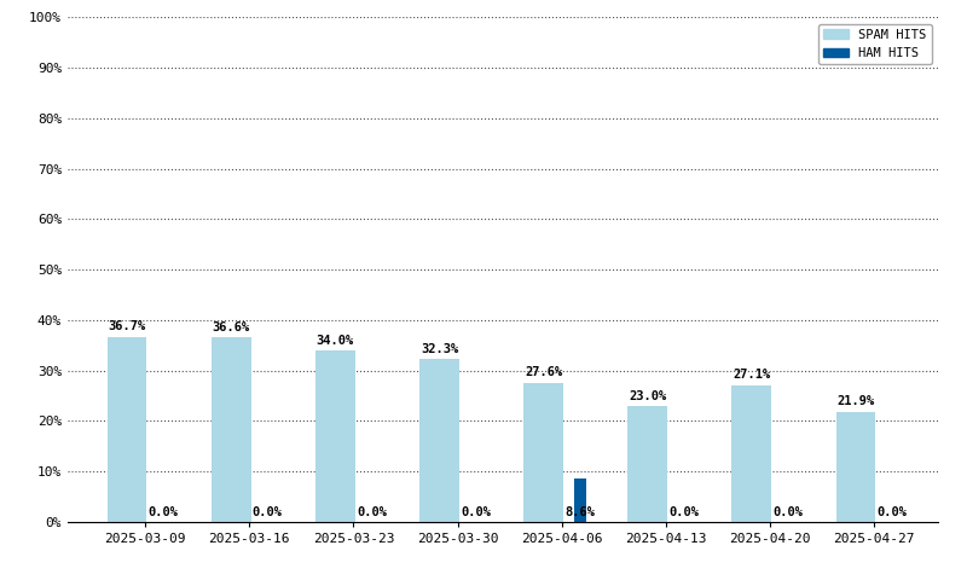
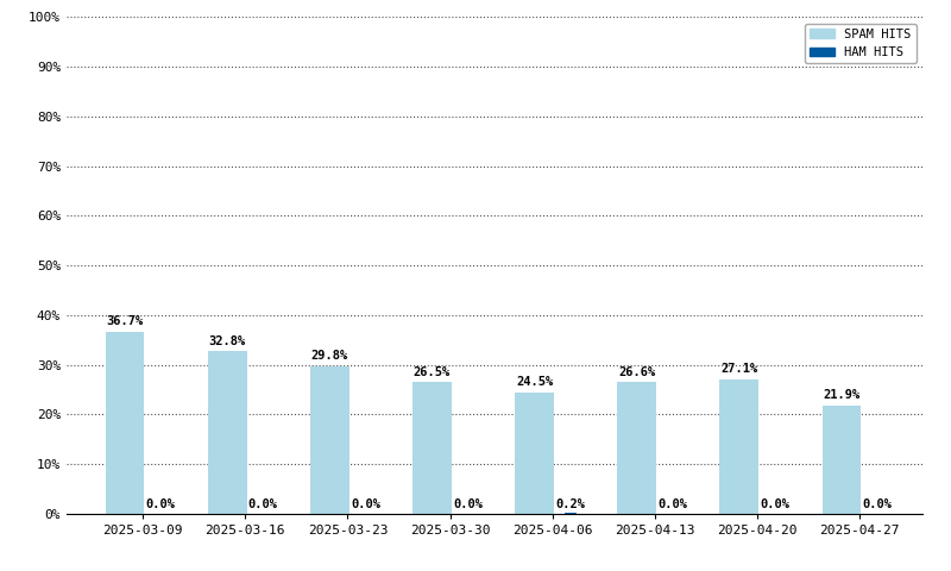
SPAM HITS/2025-03-16: 36.6% -> 32.8%
SPAM HITS/2025-03-23: 34.0% -> 29.8%
SPAM HITS/2025-03-30: 32.3% -> 26.5%
SPAM HITS/2025-04-06: 27.6% -> 24.5%
HAM HITS/2025-04-06: 8.6% -> 0.2%
SPAM HITS/2025-04-13: 23.0% -> 26.6%
